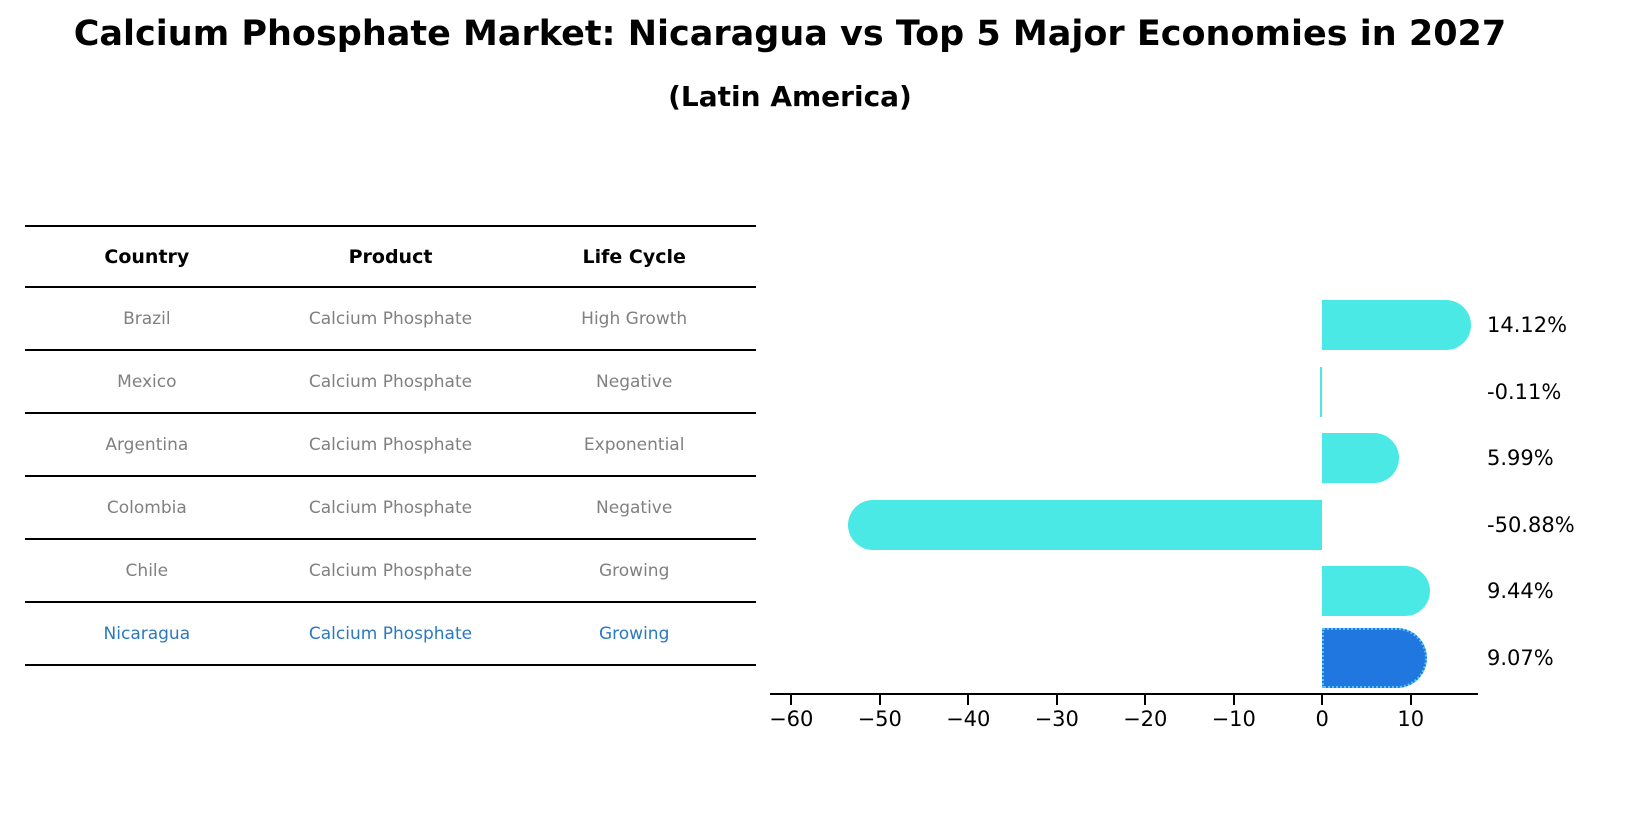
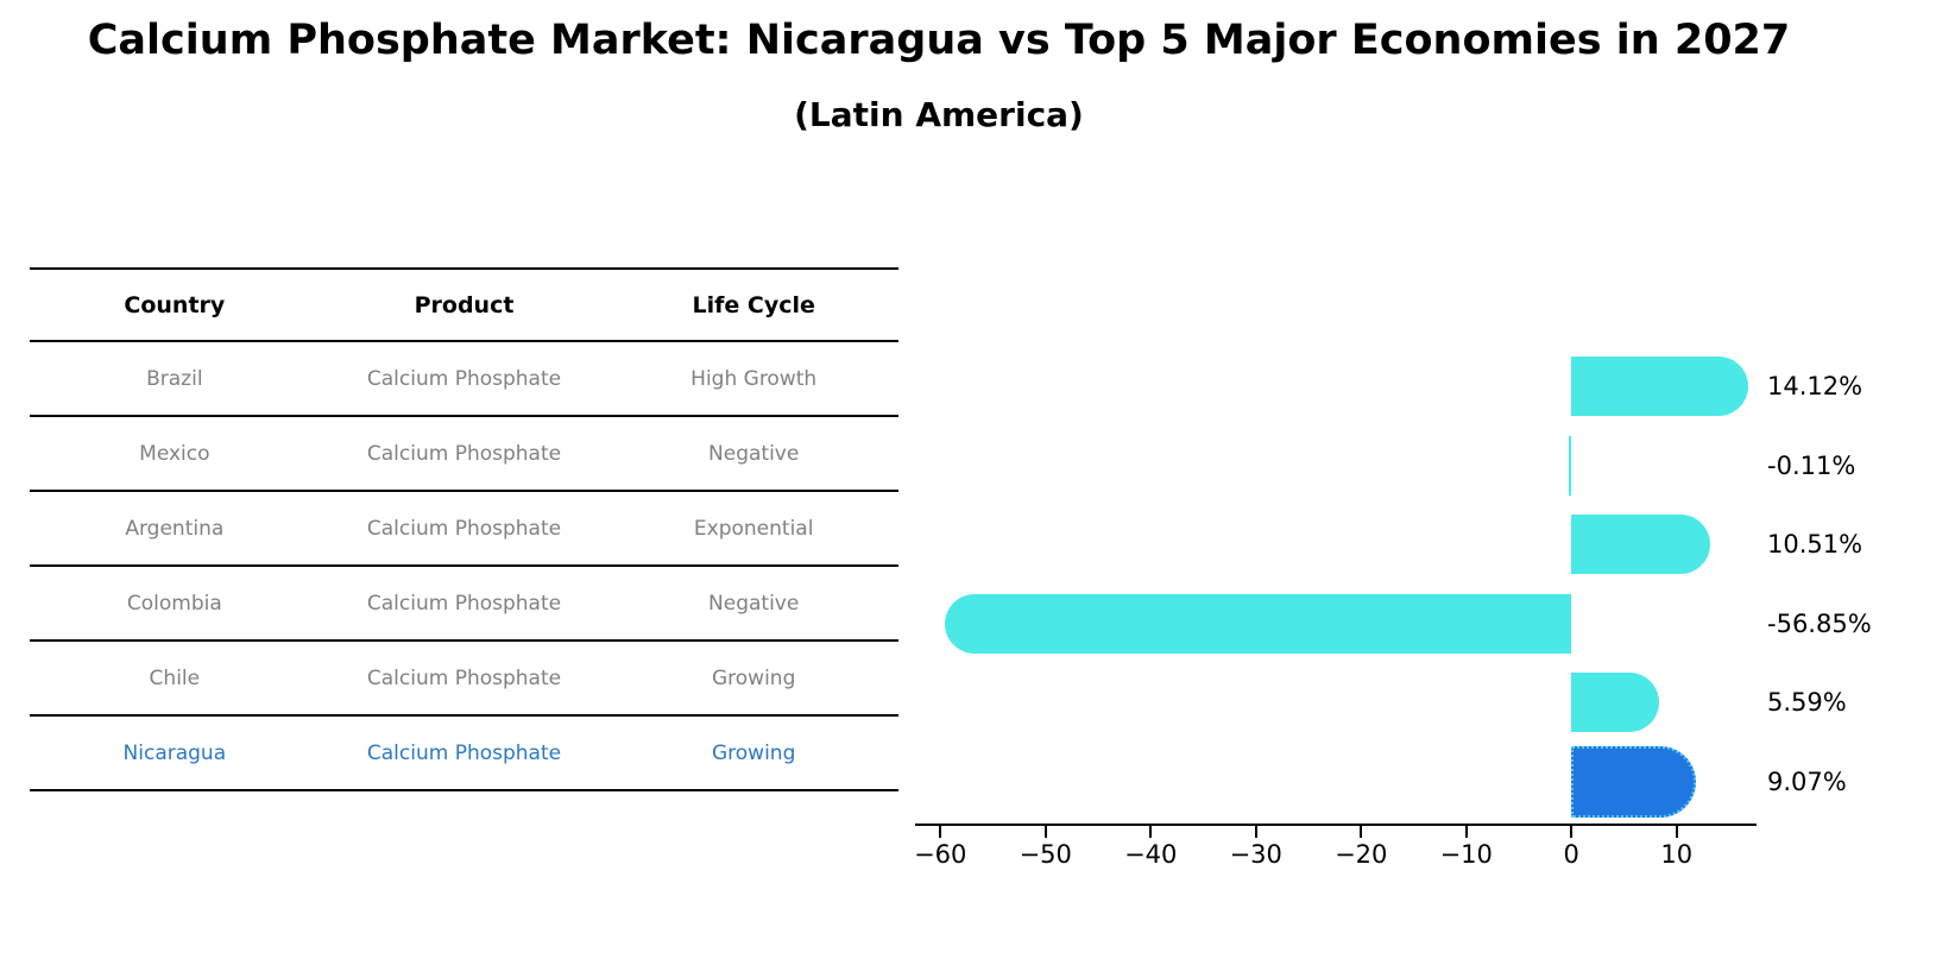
Argentina: 5.99% -> 10.51%
Colombia: -50.88% -> -56.85%
Chile: 9.44% -> 5.59%
